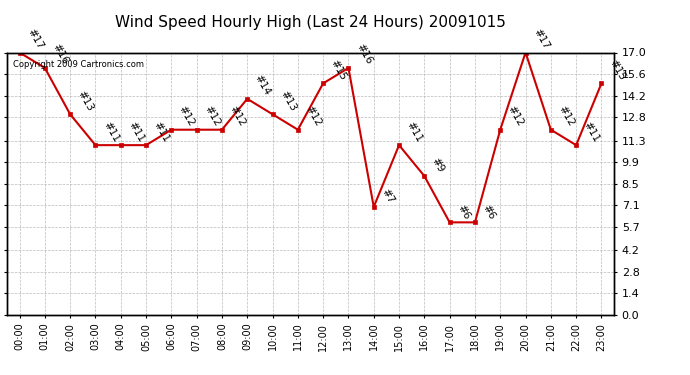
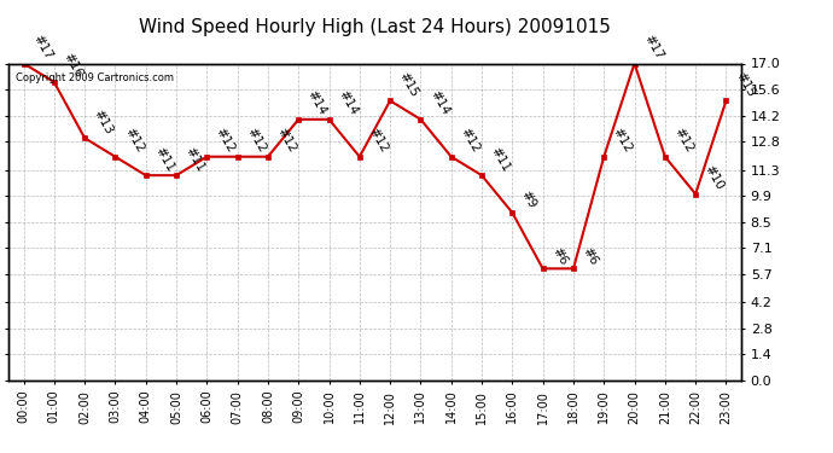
03:00: #11 -> #12
10:00: #13 -> #14
13:00: #16 -> #14
14:00: #7 -> #12
22:00: #11 -> #10
